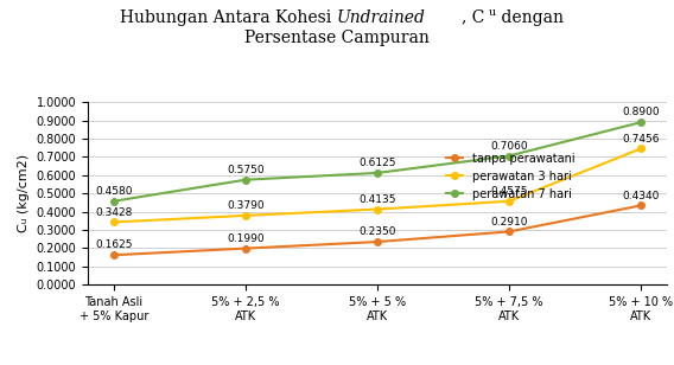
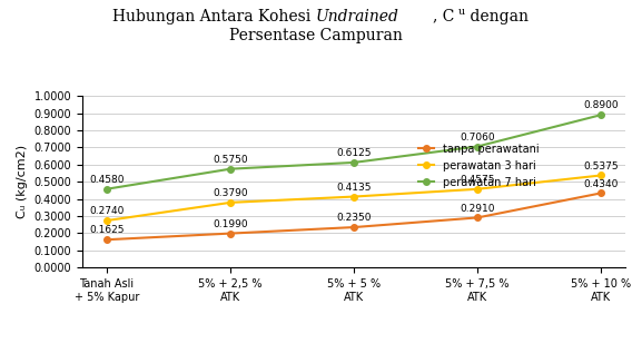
perawatan 3 hari/Tanah Asli + 5% Kapur: 0.3428 -> 0.2740
perawatan 3 hari/5% + 10 % ATK: 0.7456 -> 0.5375
